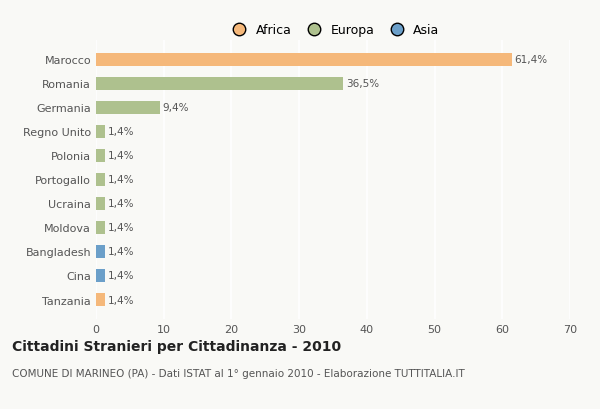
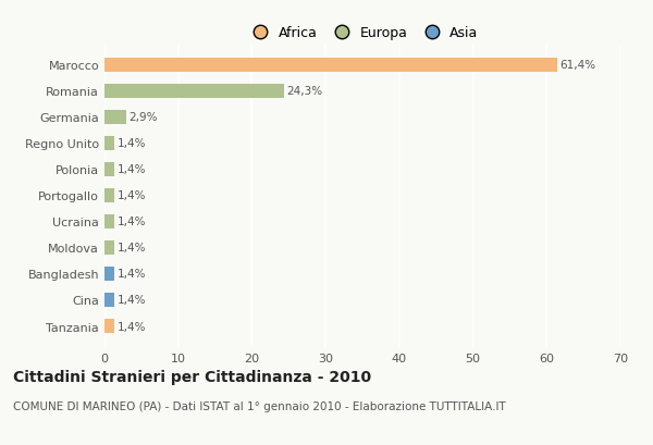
Romania: 36,5% -> 24,3%
Germania: 9,4% -> 2,9%
